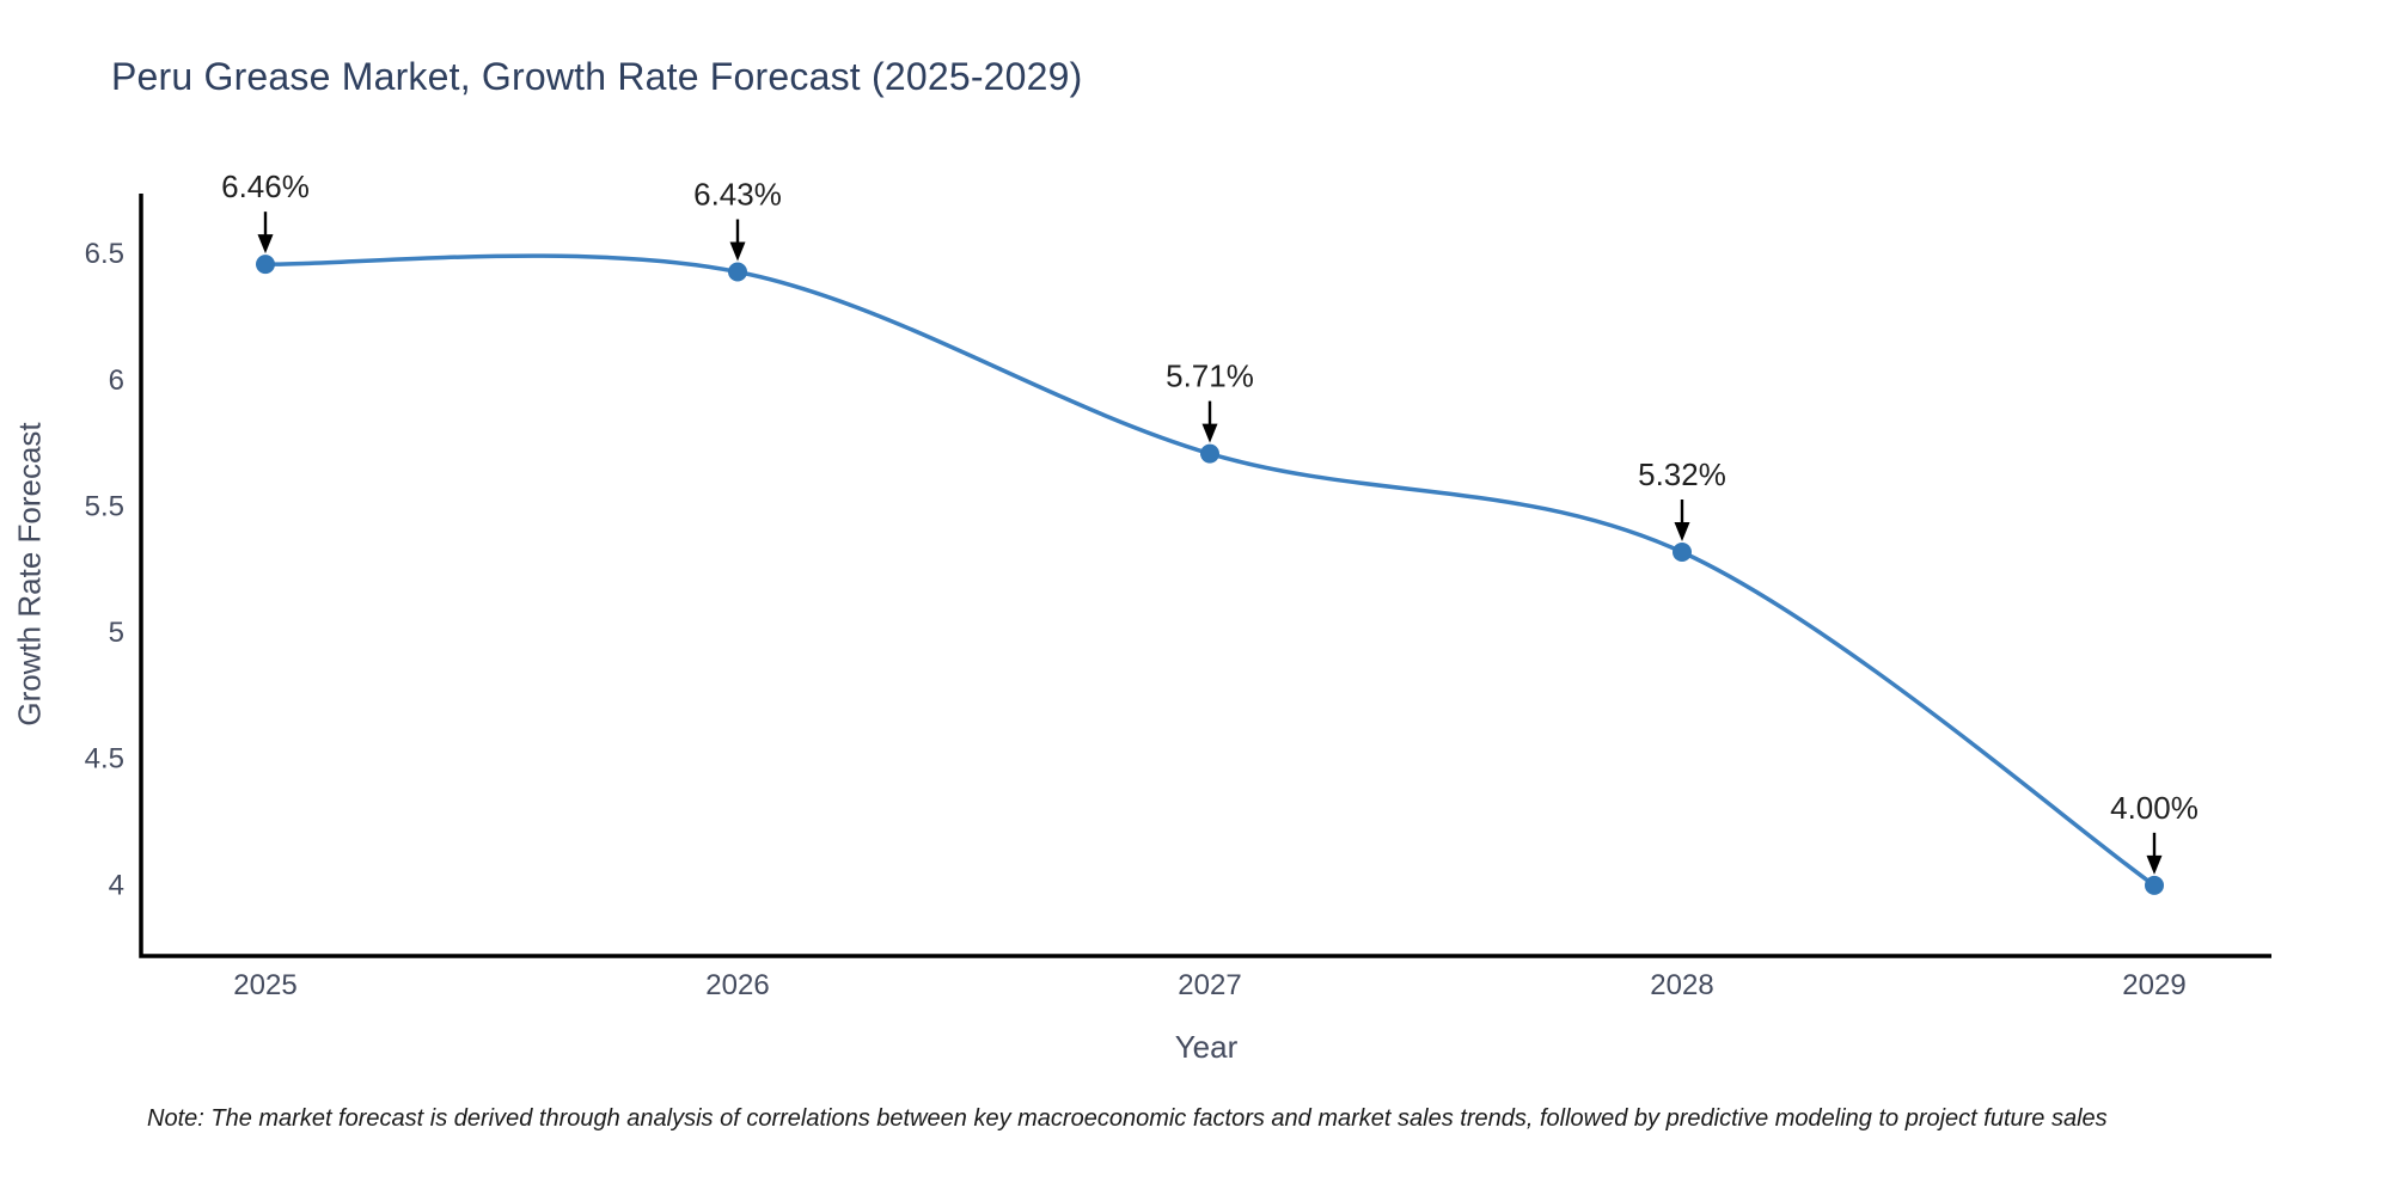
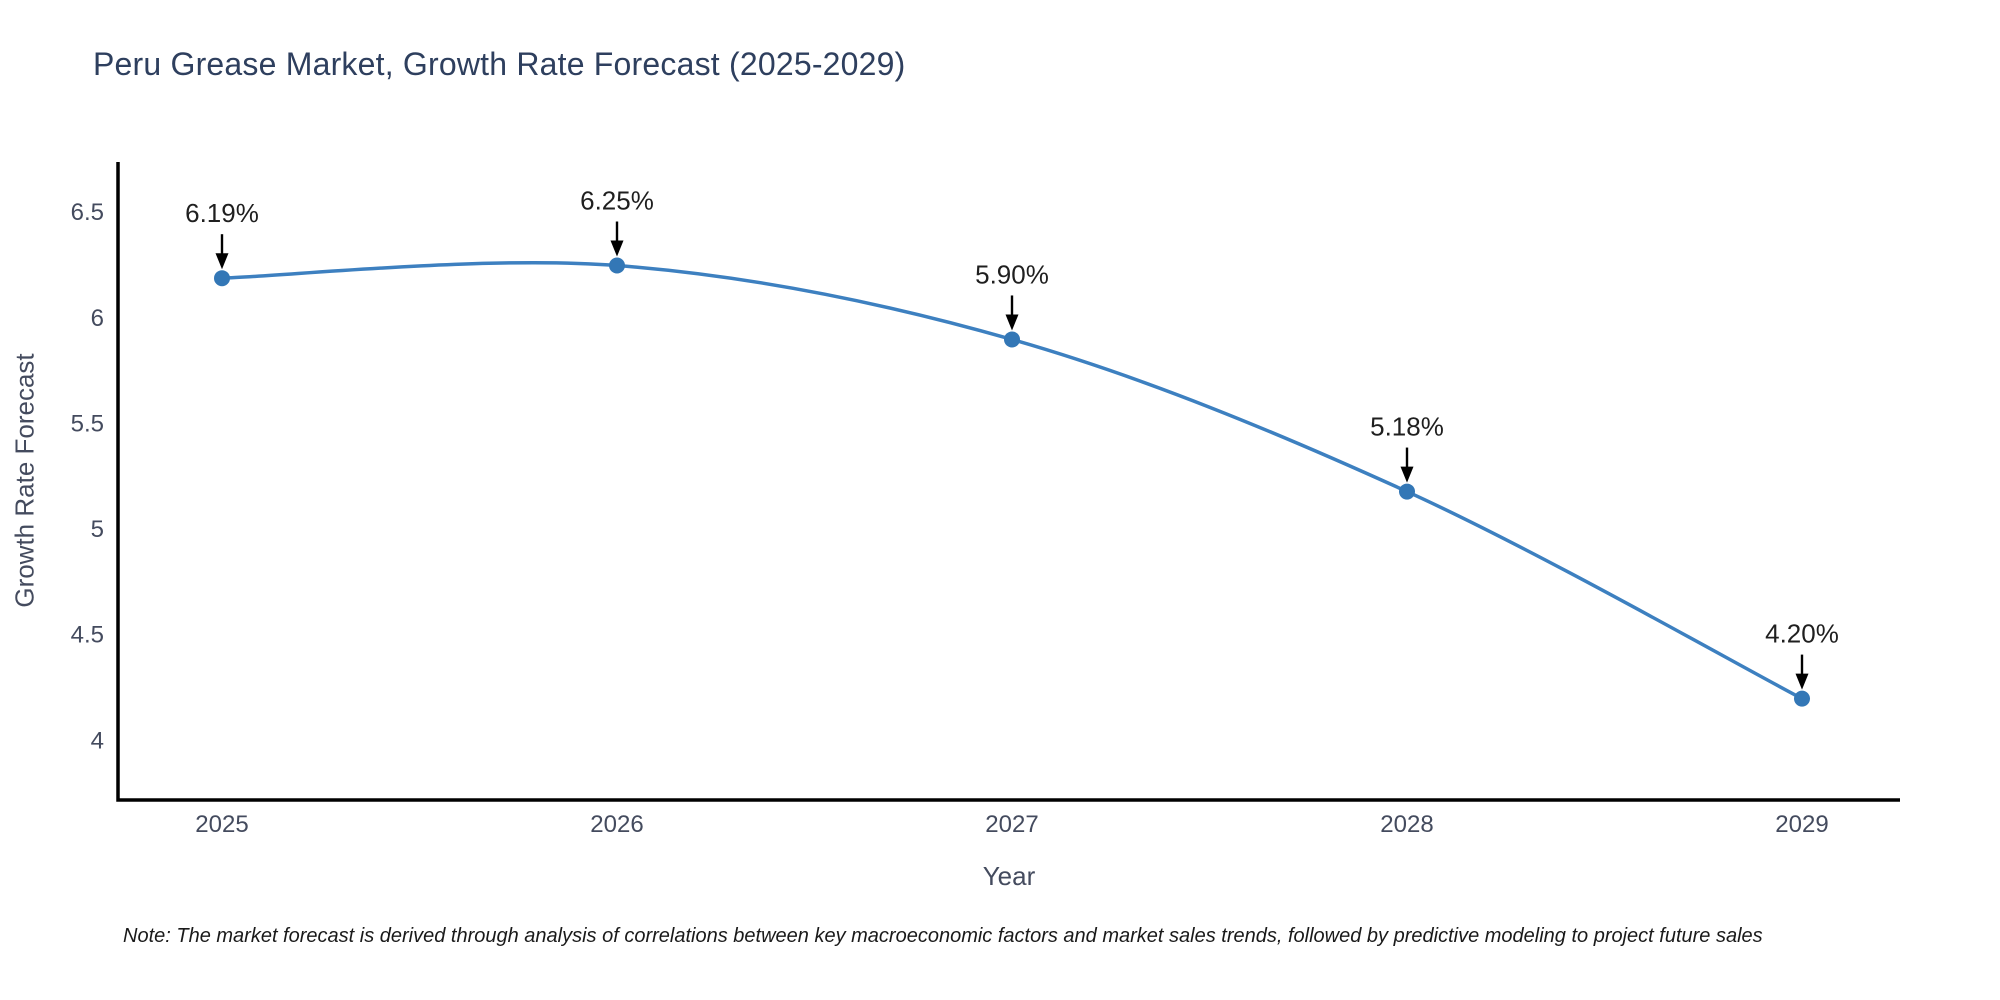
2025: 6.46% -> 6.19%
2026: 6.43% -> 6.25%
2027: 5.71% -> 5.90%
2028: 5.32% -> 5.18%
2029: 4.00% -> 4.20%
